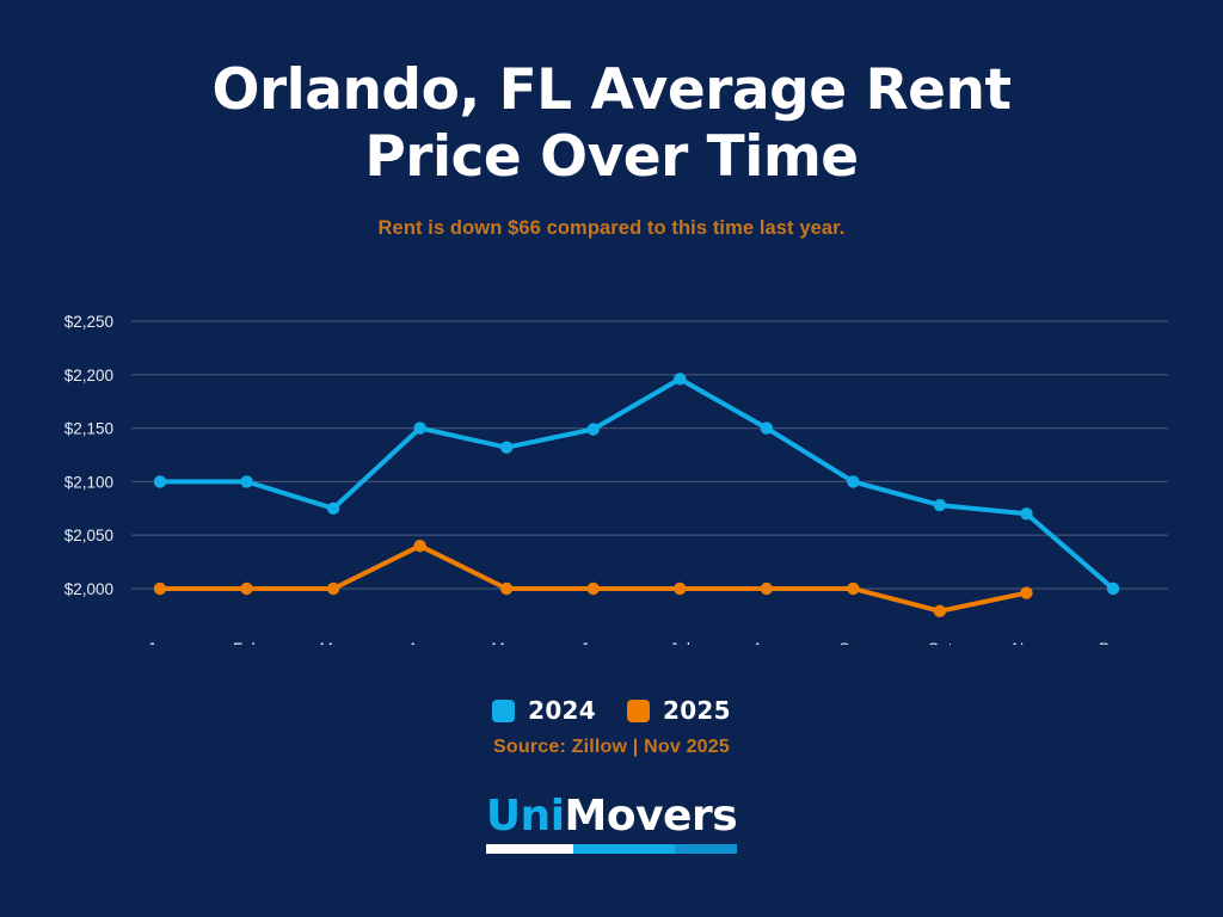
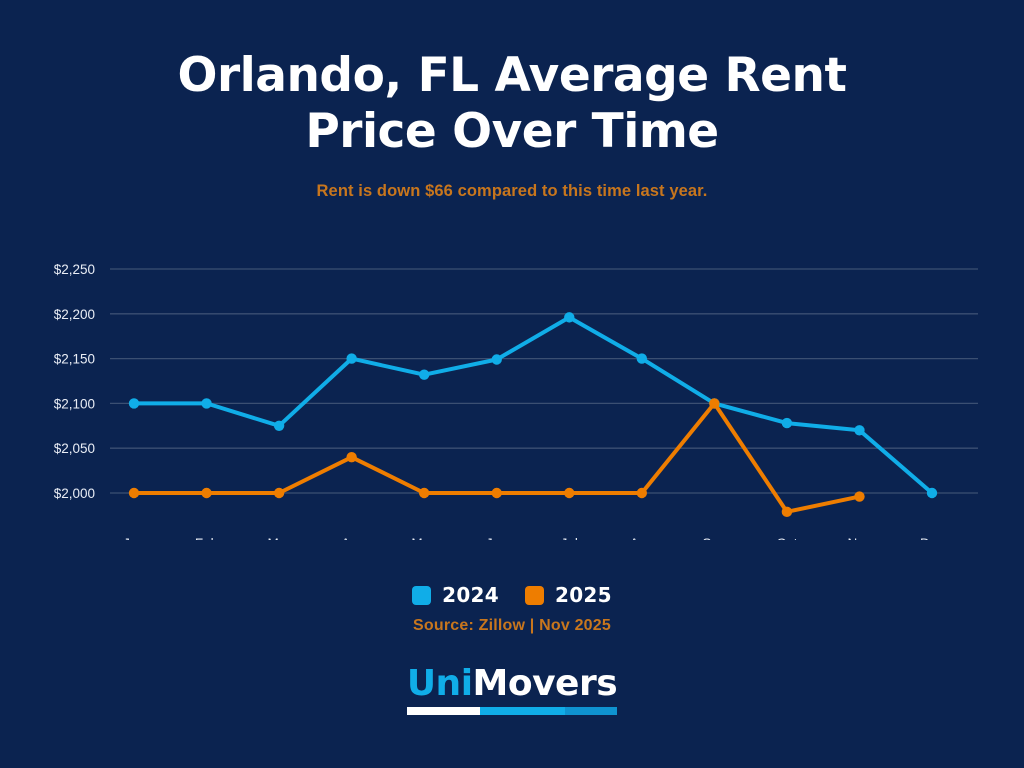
2025/Sep: $2000 -> $2100
